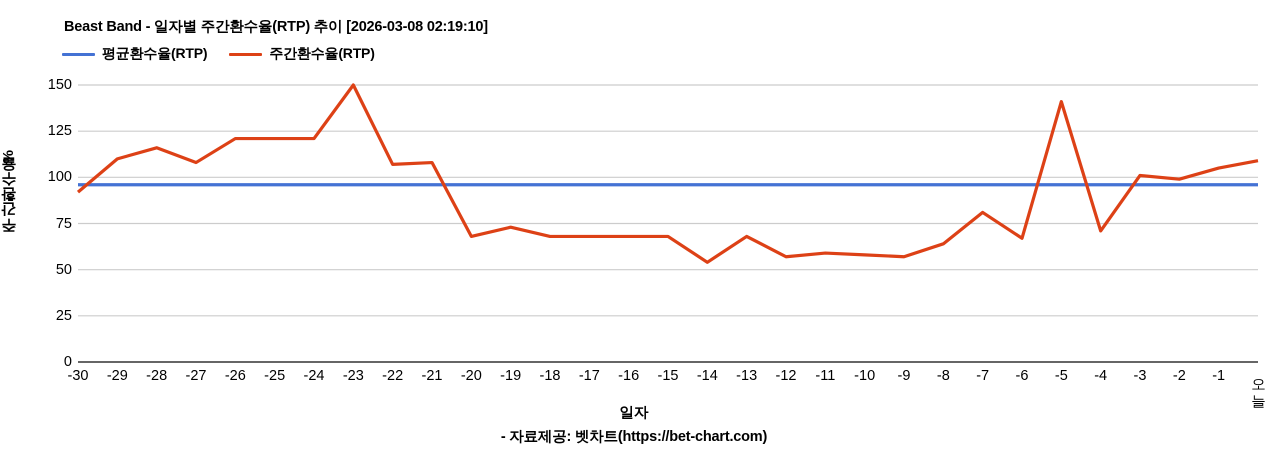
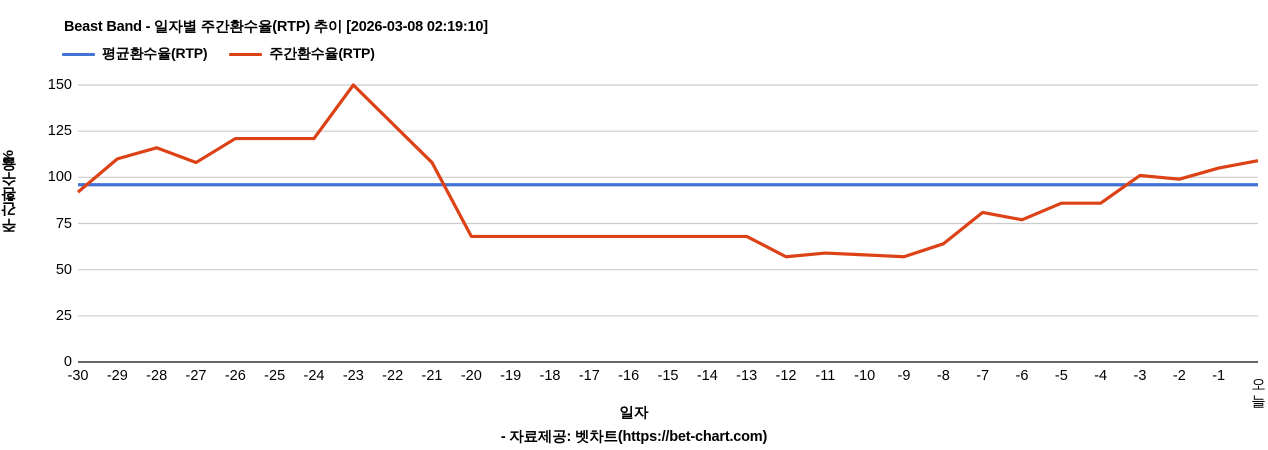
주간환수율(RTP)/-22: 107 -> 129
주간환수율(RTP)/-19: 73 -> 68
주간환수율(RTP)/-14: 54 -> 68
주간환수율(RTP)/-6: 67 -> 77
주간환수율(RTP)/-5: 141 -> 86
주간환수율(RTP)/-4: 71 -> 86
